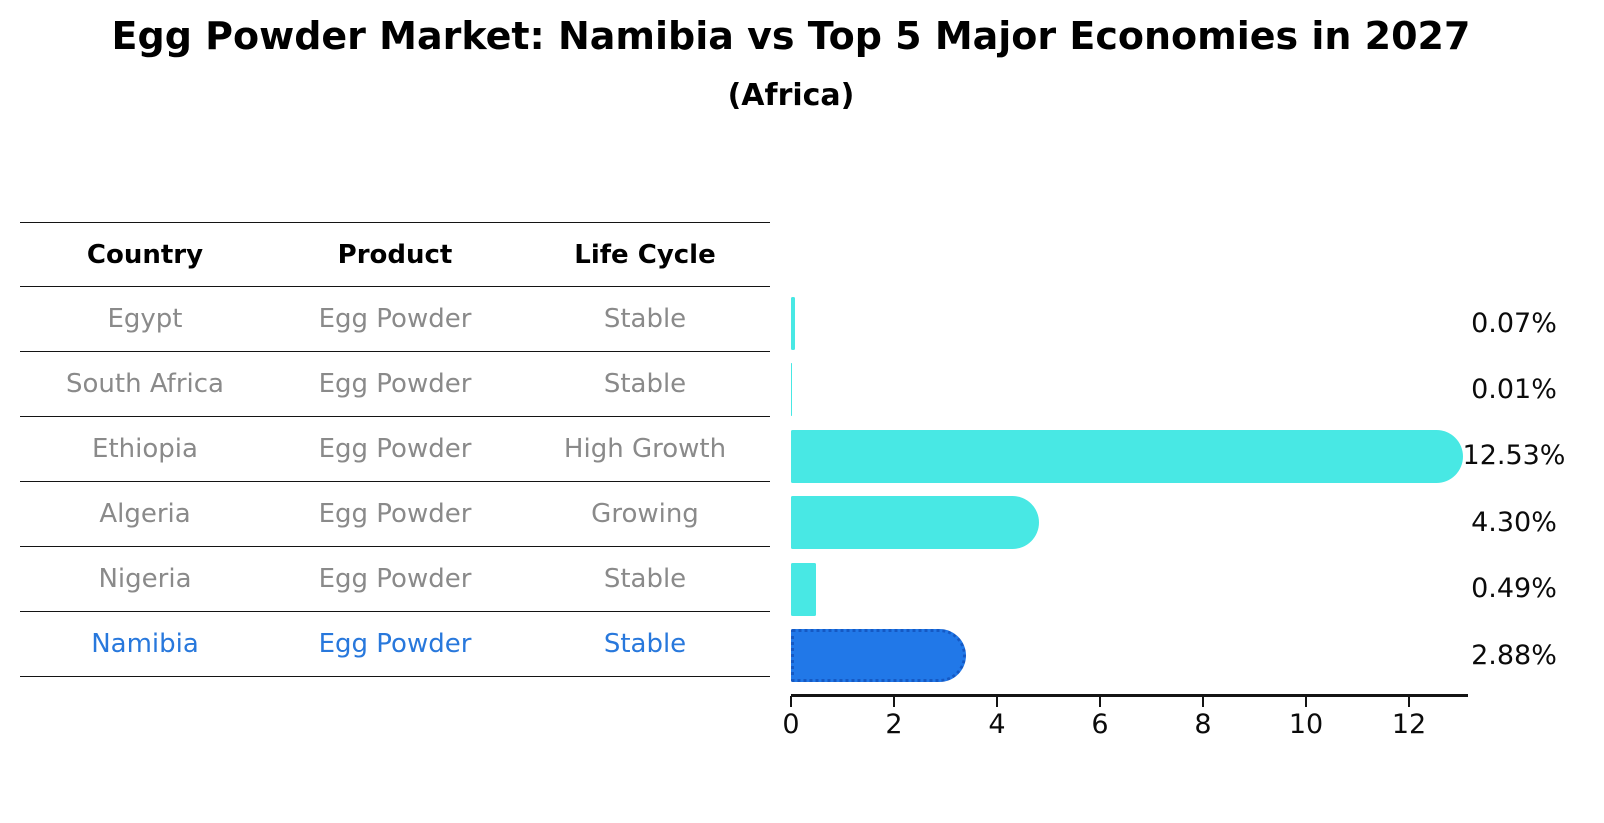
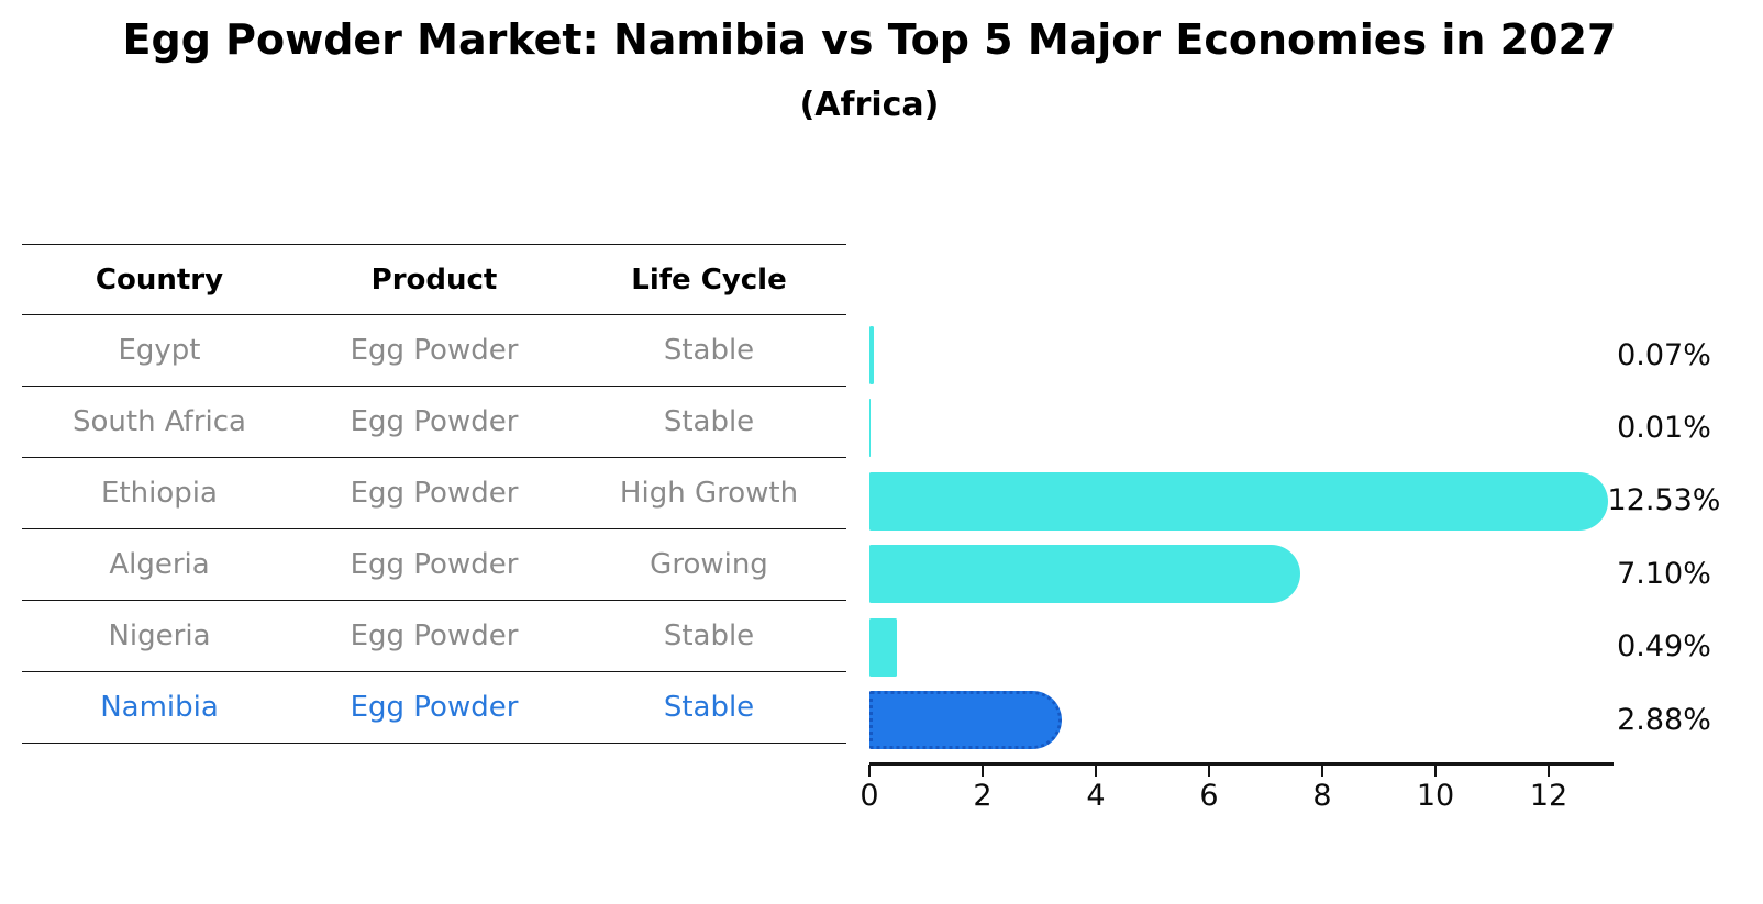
Algeria: 4.30% -> 7.10%
